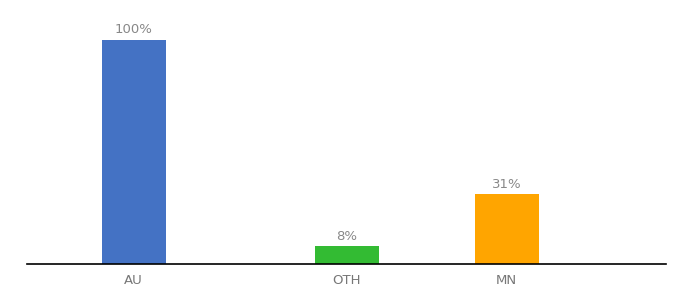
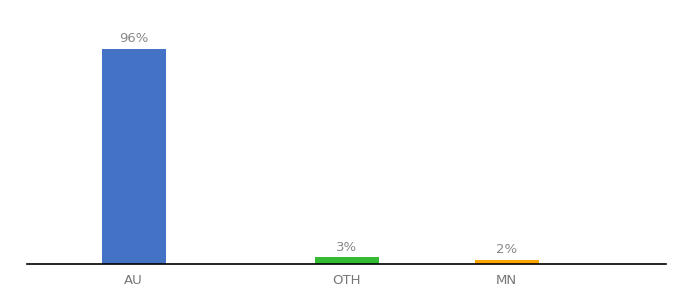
AU: 100% -> 96%
OTH: 8% -> 3%
MN: 31% -> 2%
